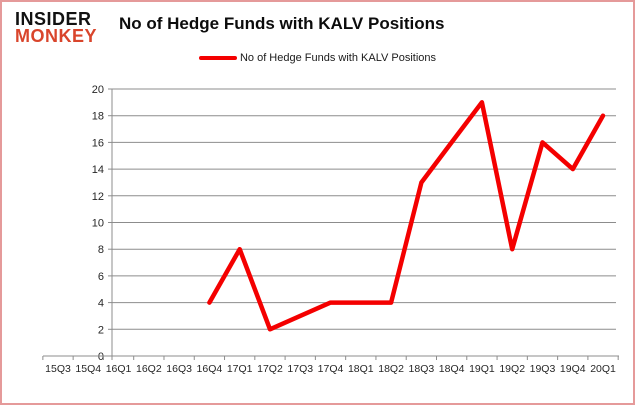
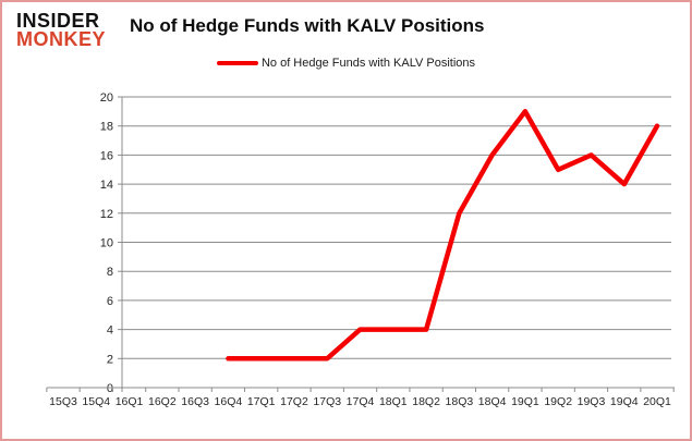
16Q4: 4 -> 2
17Q1: 8 -> 2
17Q3: 3 -> 2
18Q3: 13 -> 12
19Q2: 8 -> 15
